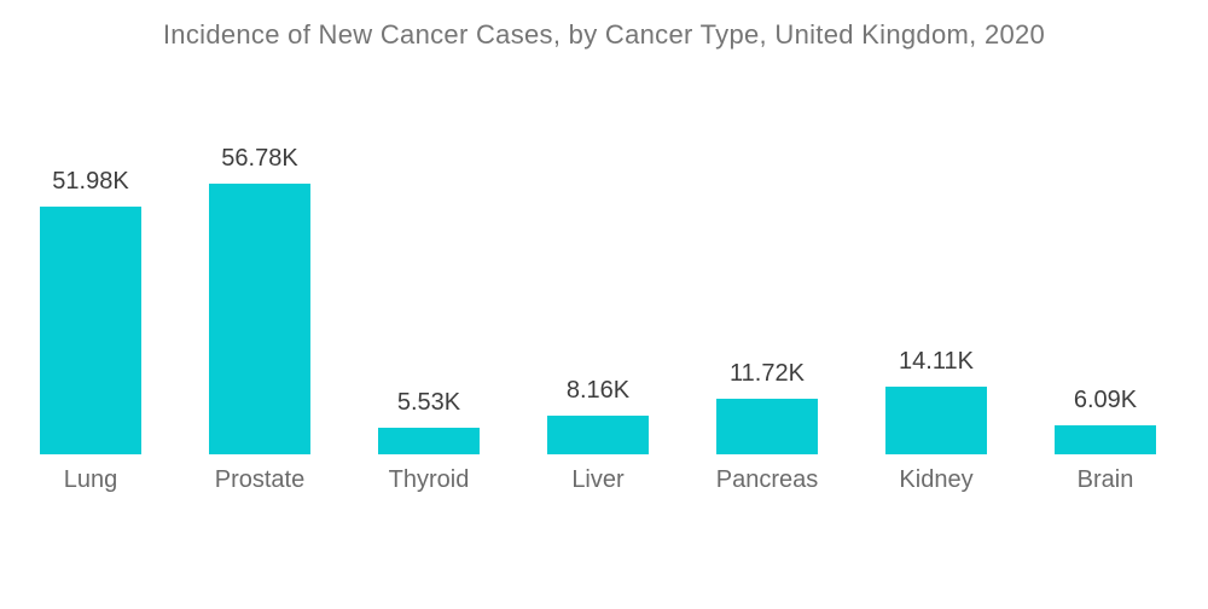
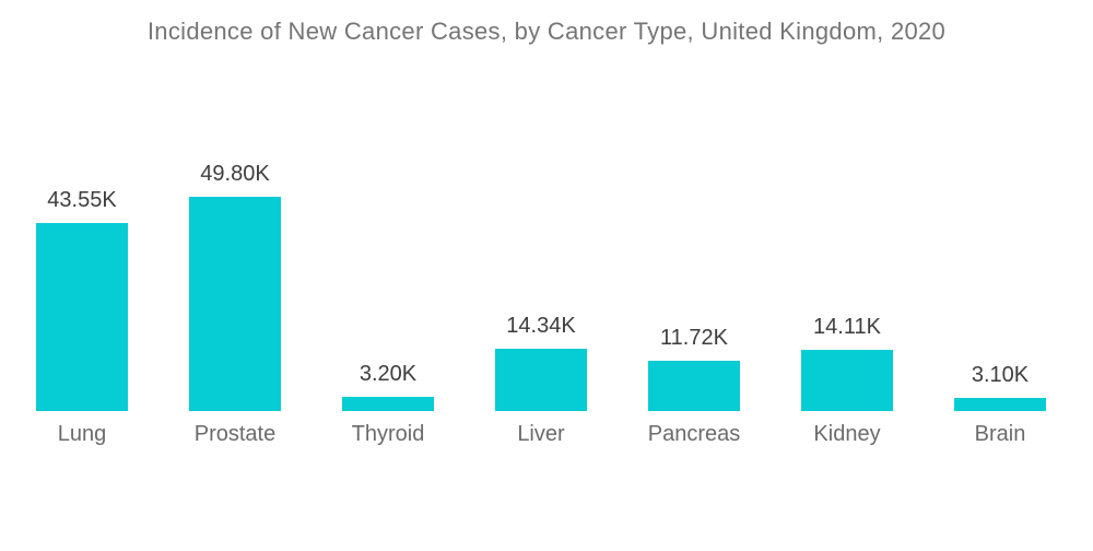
Lung: 51.98K -> 43.55K
Prostate: 56.78K -> 49.80K
Thyroid: 5.53K -> 3.20K
Liver: 8.16K -> 14.34K
Brain: 6.09K -> 3.10K
